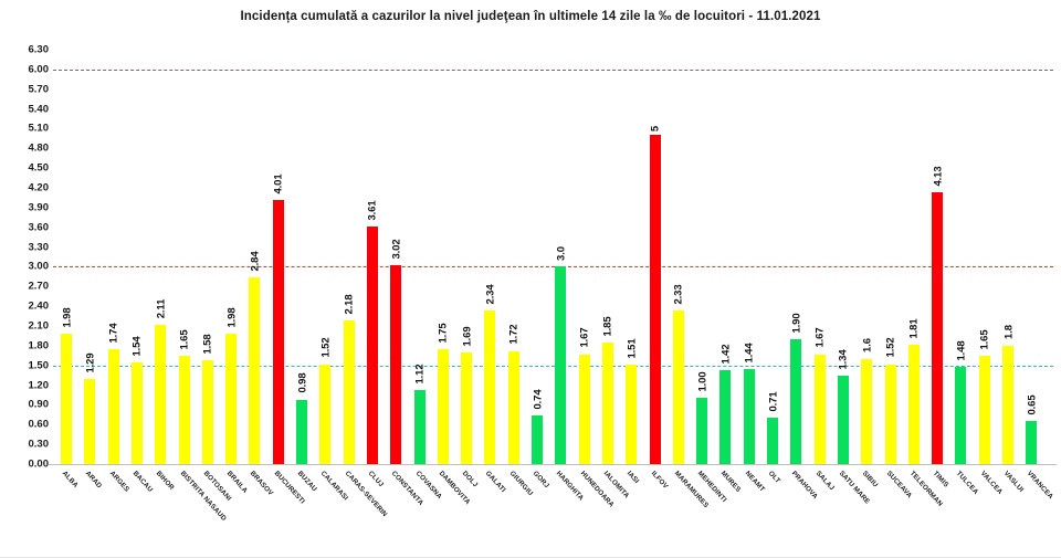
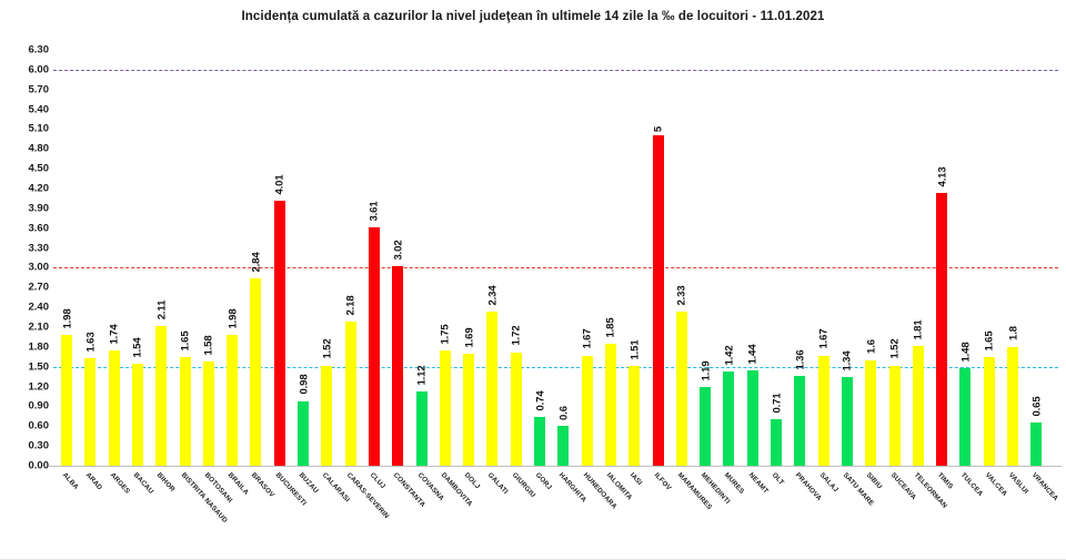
ARAD: 1.29 -> 1.63
HARGHITA: 3.0 -> 0.6
MEHEDINTI: 1.00 -> 1.19
PRAHOVA: 1.90 -> 1.36
